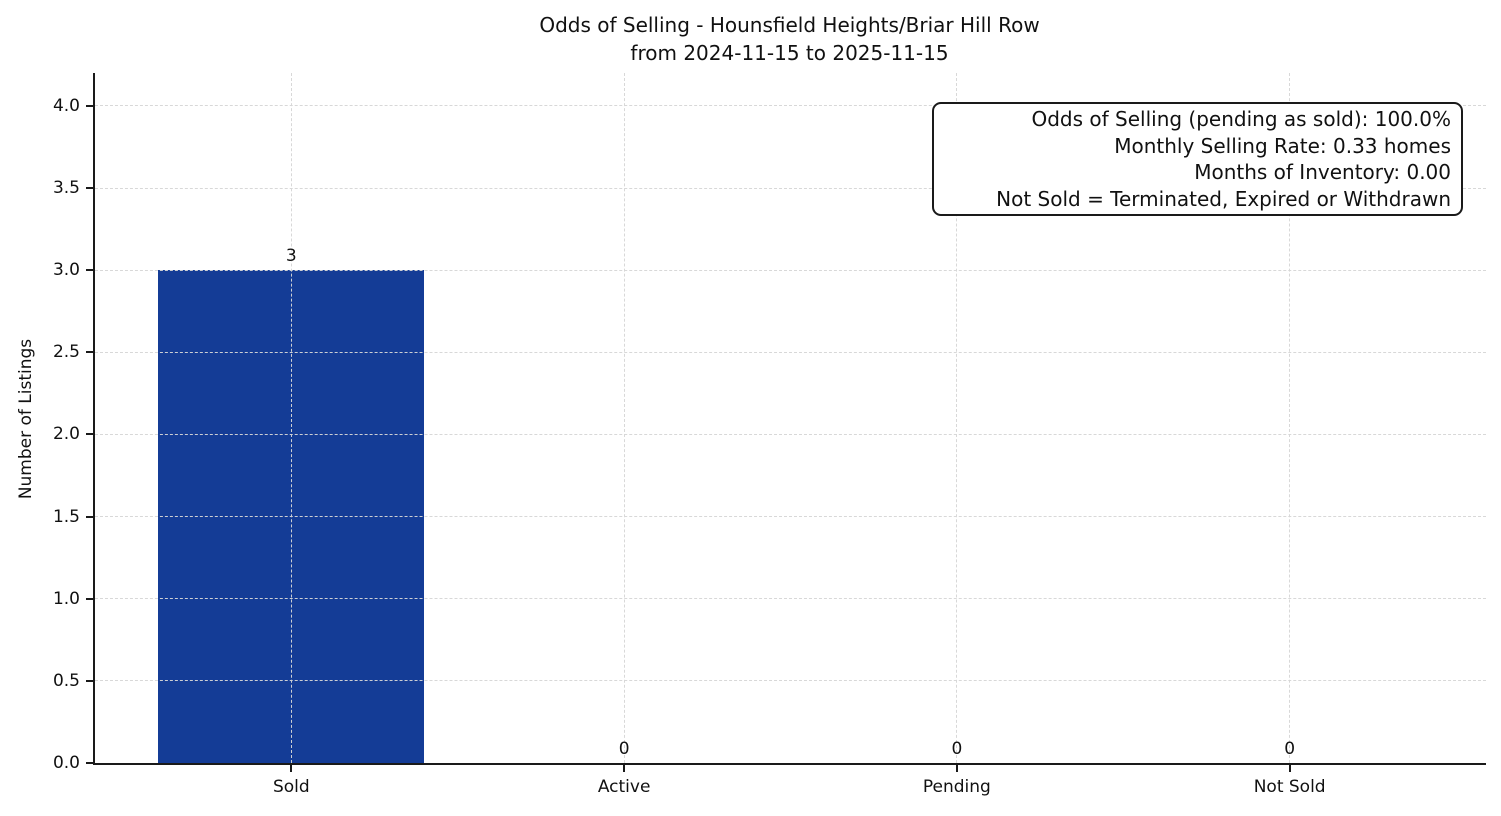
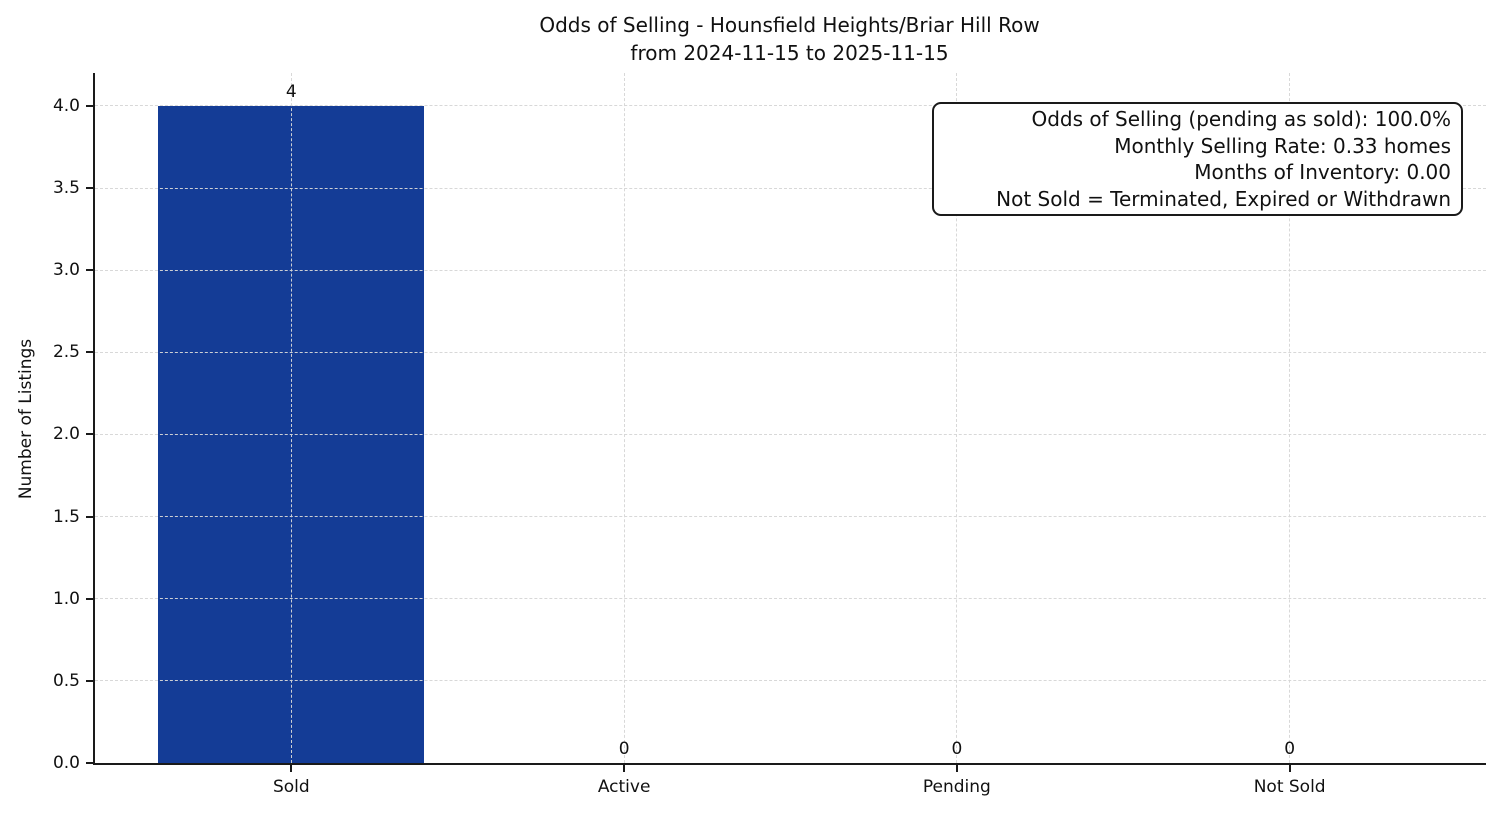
Sold: 3 -> 4
